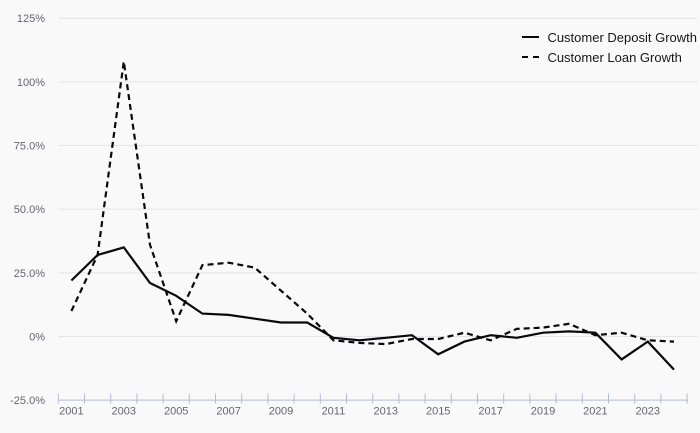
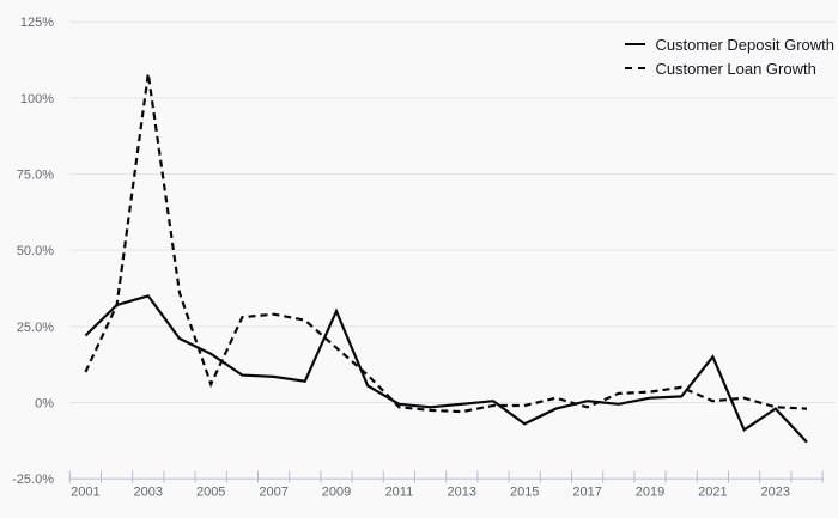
Customer Deposit Growth/2009: 6% -> 30%
Customer Deposit Growth/2021: 2% -> 15%
